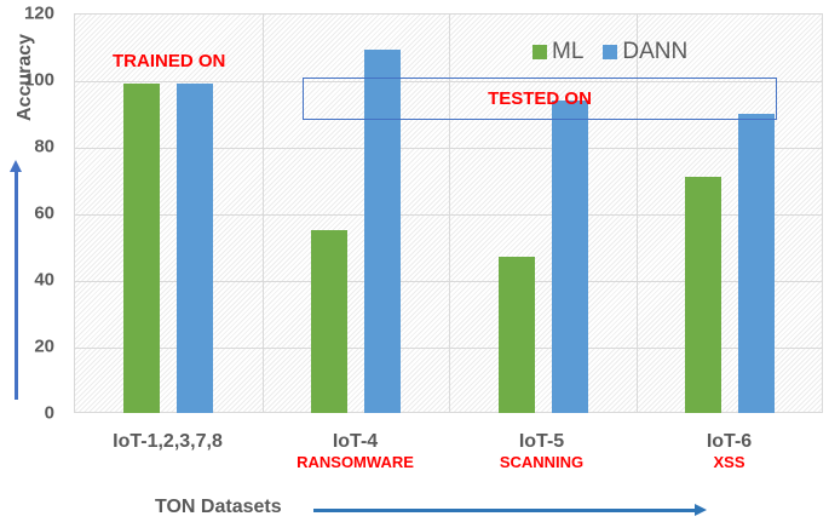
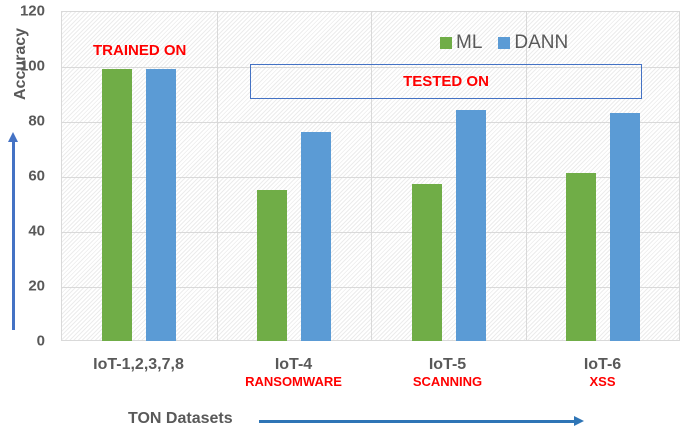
DANN/IoT-4: 109 -> 76
ML/IoT-5: 47 -> 57
DANN/IoT-5: 94 -> 84
ML/IoT-6: 71 -> 61
DANN/IoT-6: 90 -> 83
